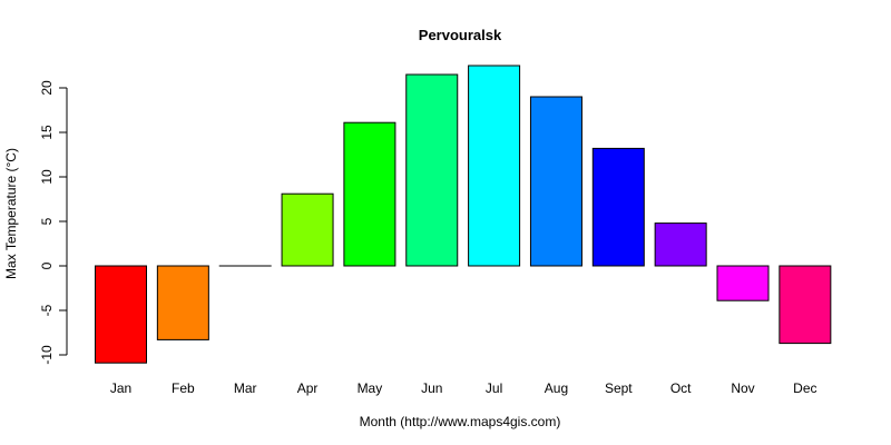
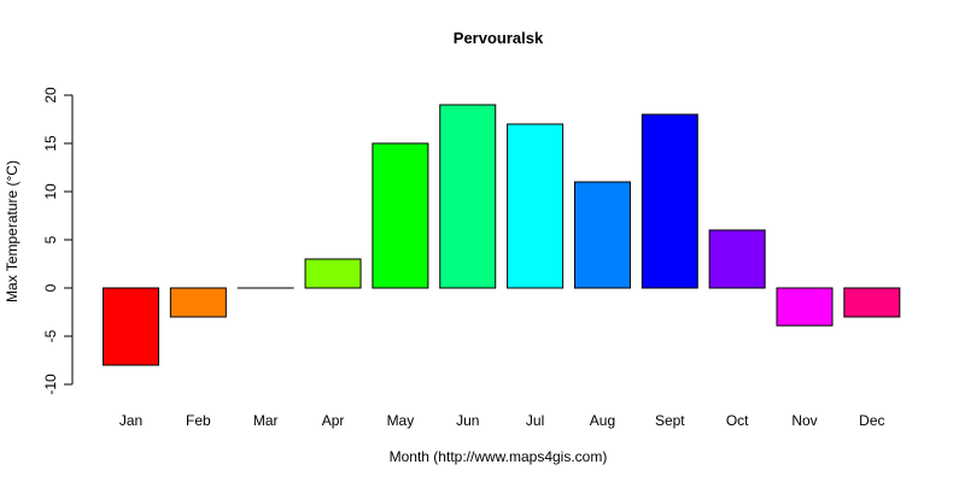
Jan: -11 -> -8
Feb: -8 -> -3
Apr: 8 -> 3
May: 16 -> 15
Jun: 22 -> 19
Jul: 22 -> 17
Aug: 19 -> 11
Sept: 13 -> 18
Oct: 5 -> 6
Dec: -9 -> -3
